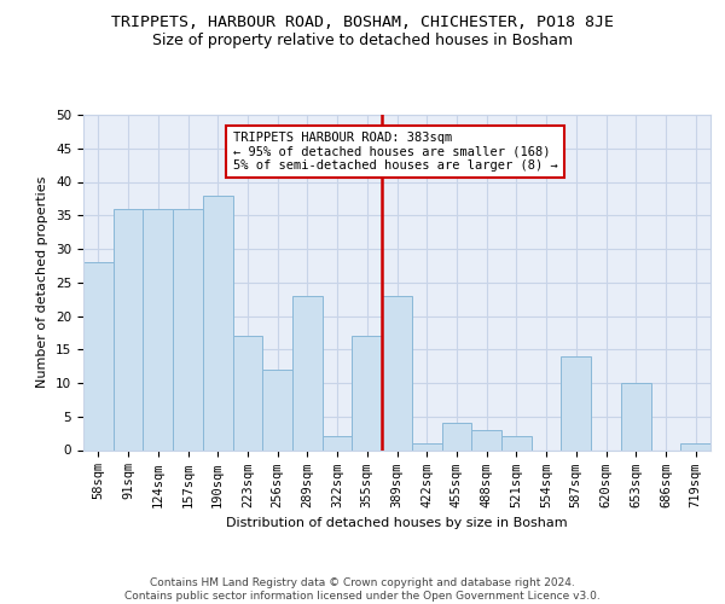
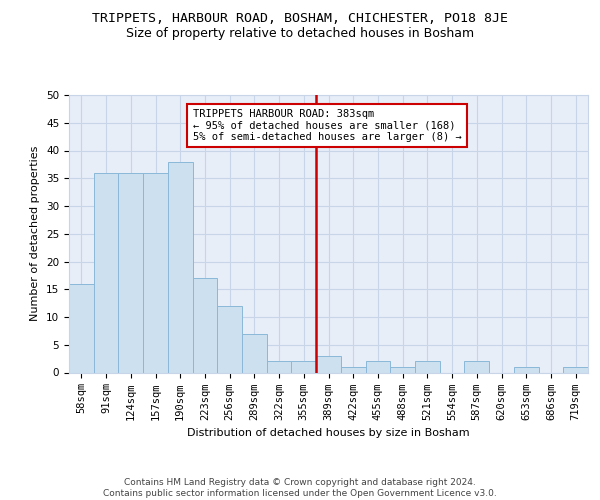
58sqm: 28 -> 16
289sqm: 23 -> 7
355sqm: 17 -> 2
389sqm: 23 -> 3
455sqm: 4 -> 2
488sqm: 3 -> 1
587sqm: 14 -> 2
653sqm: 10 -> 1
